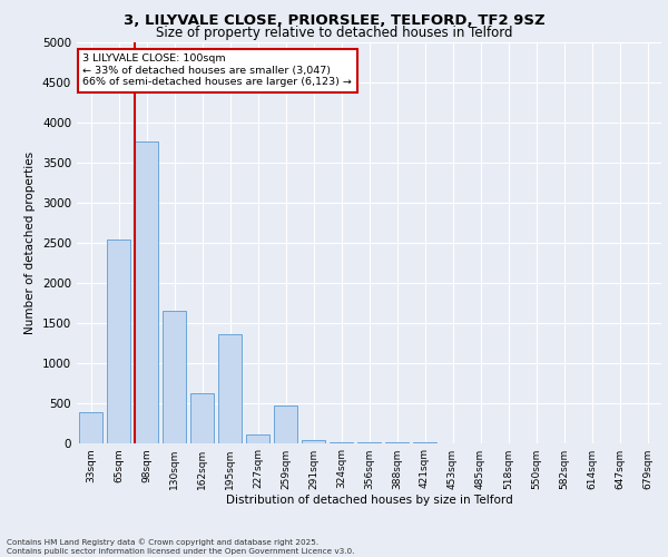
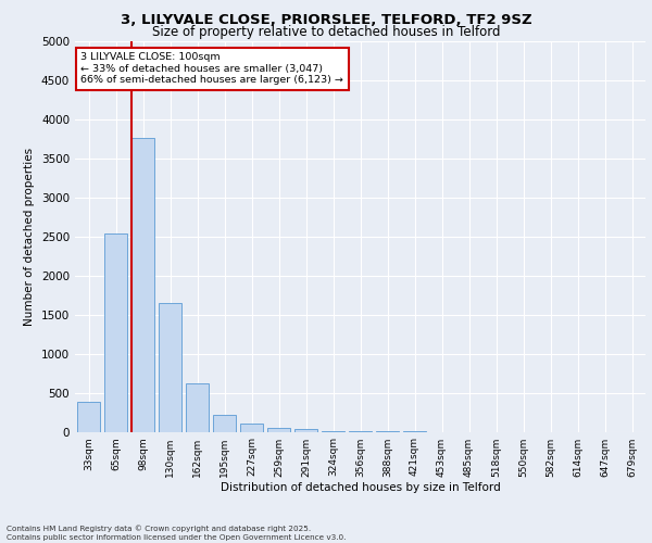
195sqm: 1360 -> 220
259sqm: 460 -> 60
